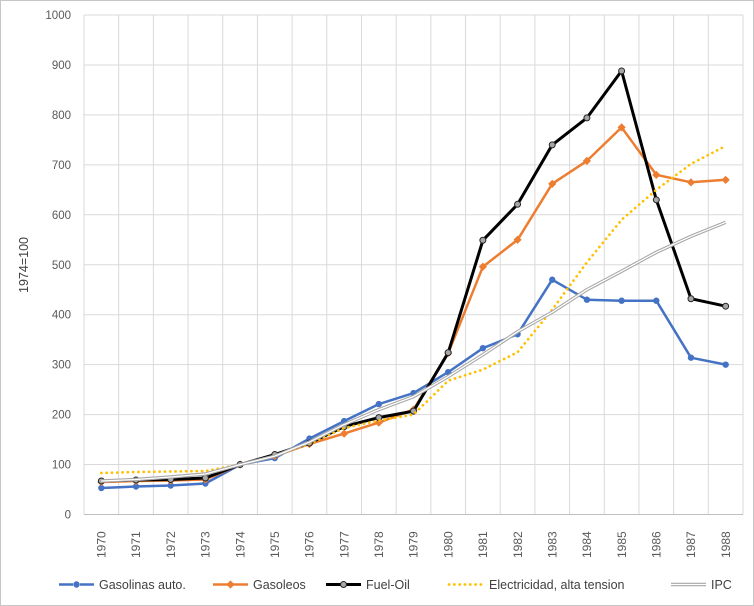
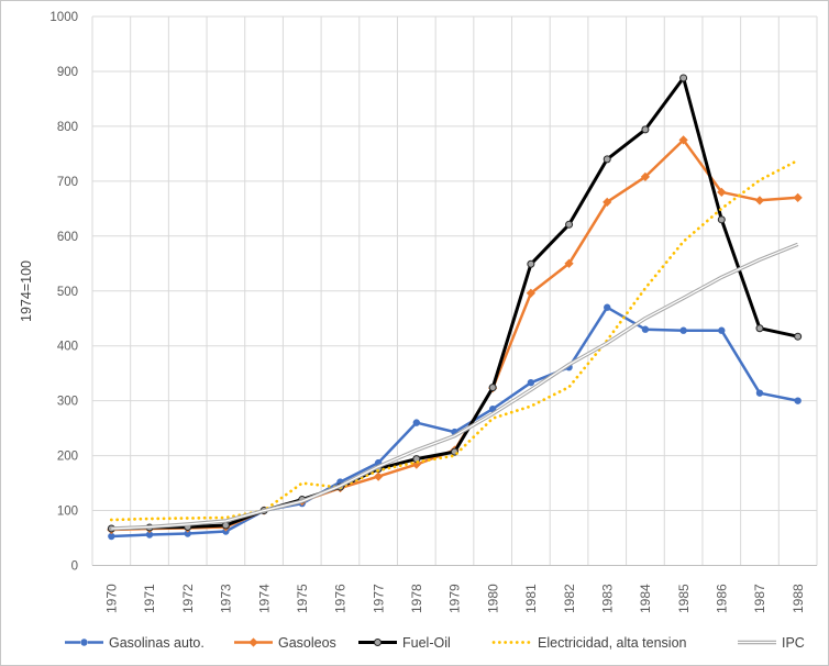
Electricidad, alta tension/1975: 120 -> 150
Gasolinas auto./1978: 220 -> 260
